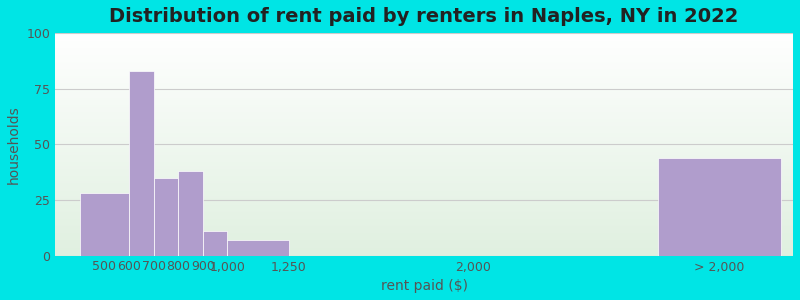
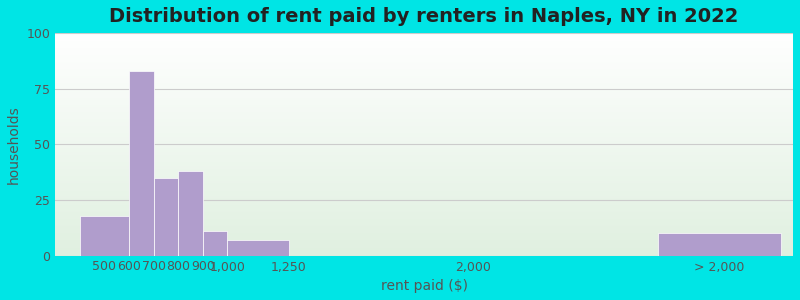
500: 28 -> 18
> 2,000: 44 -> 10
